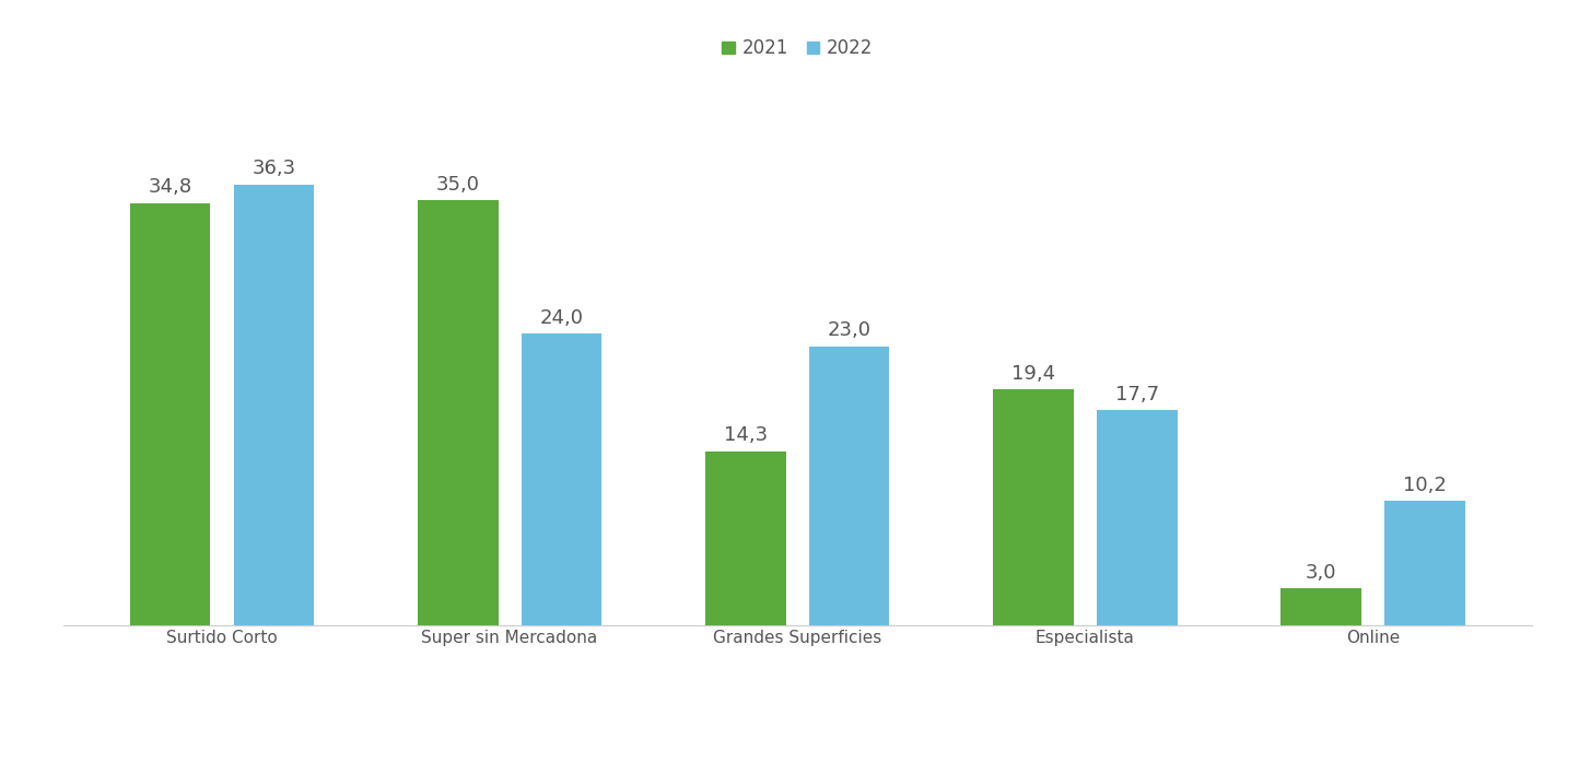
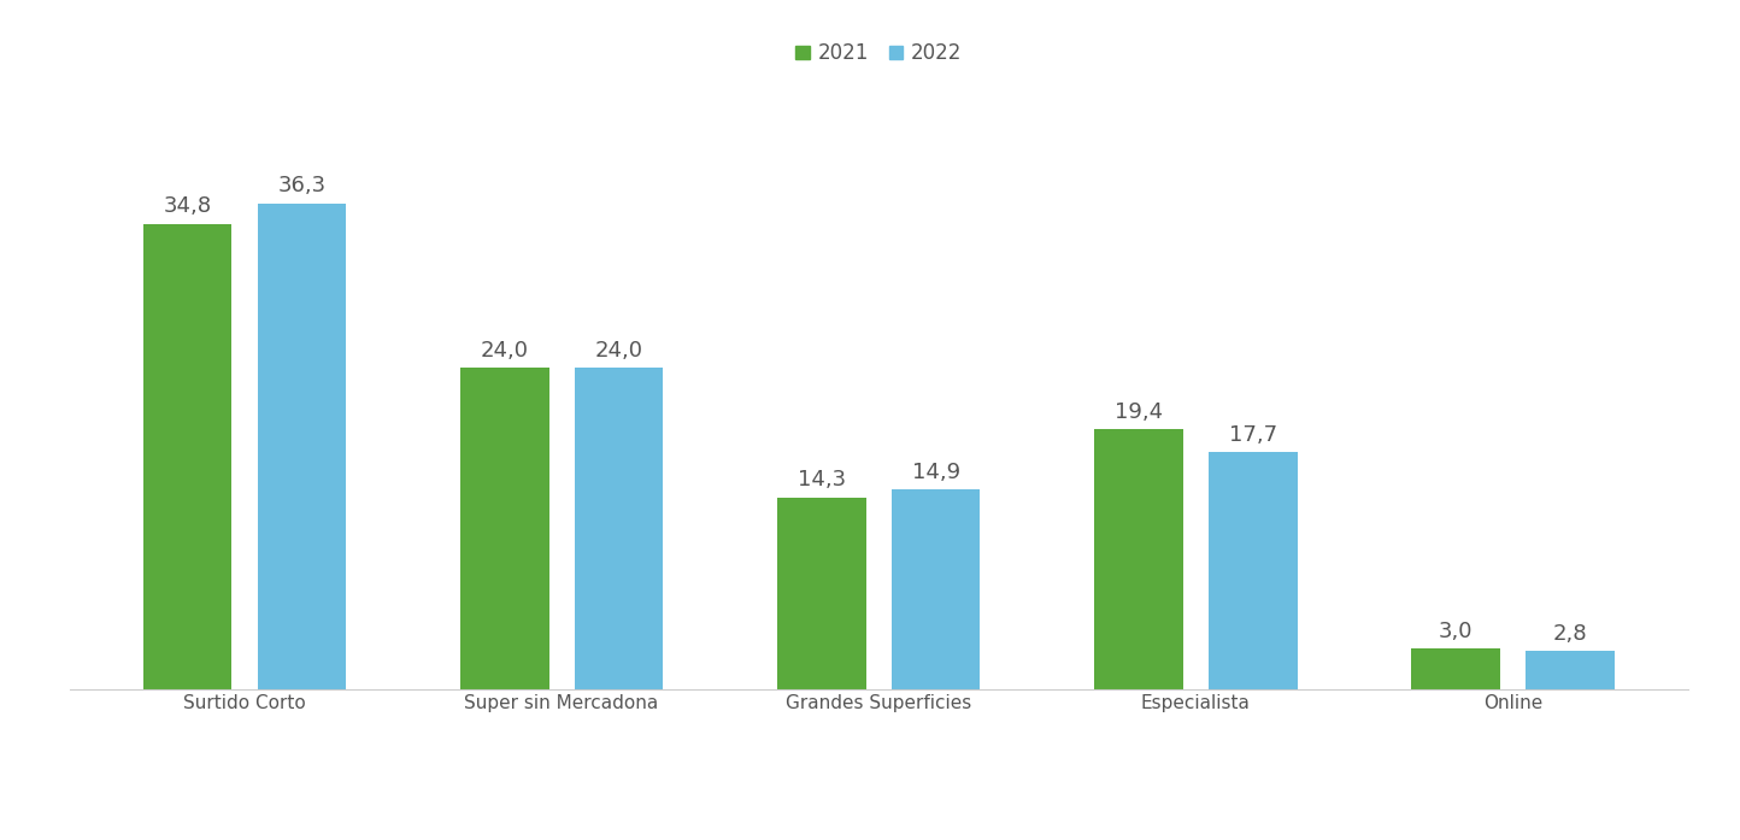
2021/Super sin Mercadona: 35,0 -> 24,0
2022/Grandes Superficies: 23,0 -> 14,9
2022/Online: 10,2 -> 2,8
